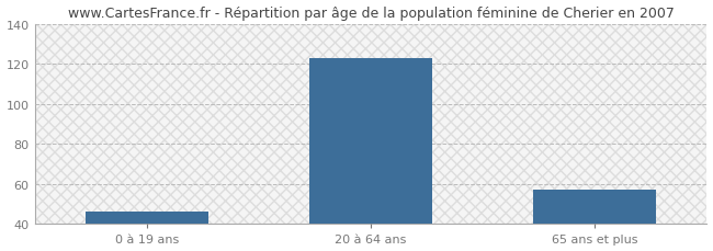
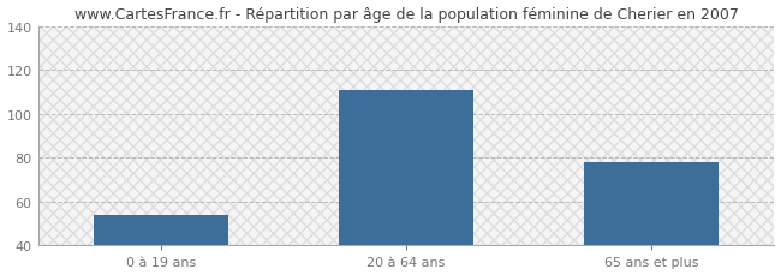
0 à 19 ans: 46 -> 54
20 à 64 ans: 123 -> 111
65 ans et plus: 57 -> 78
